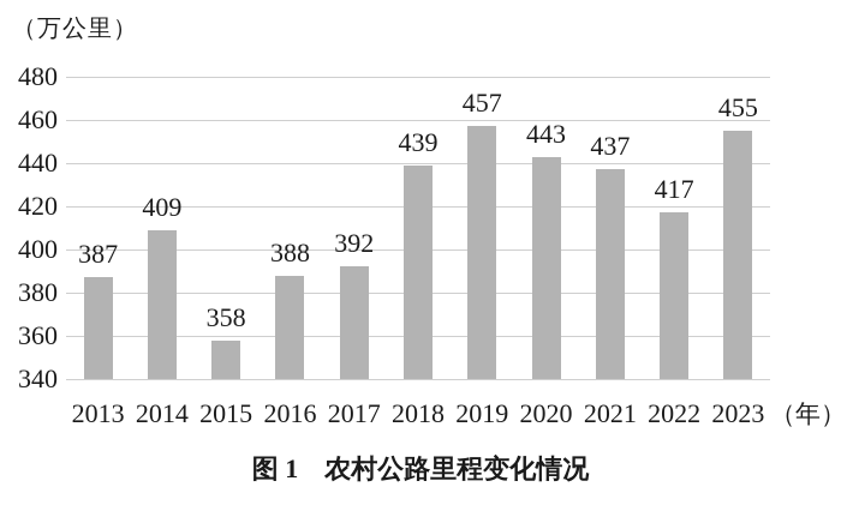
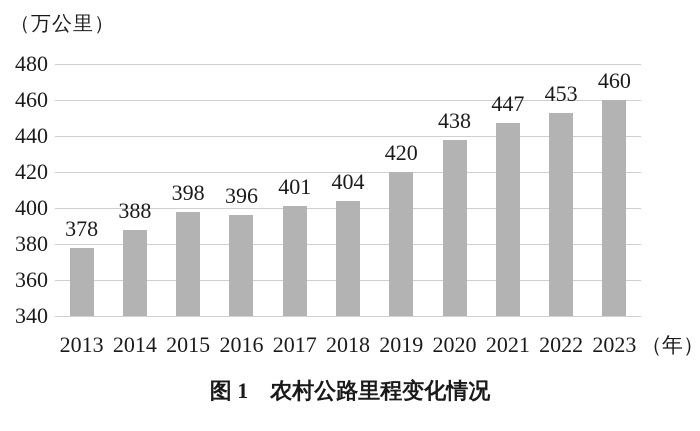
2013: 387 -> 378
2014: 409 -> 388
2015: 358 -> 398
2016: 388 -> 396
2017: 392 -> 401
2018: 439 -> 404
2019: 457 -> 420
2020: 443 -> 438
2021: 437 -> 447
2022: 417 -> 453
2023: 455 -> 460
